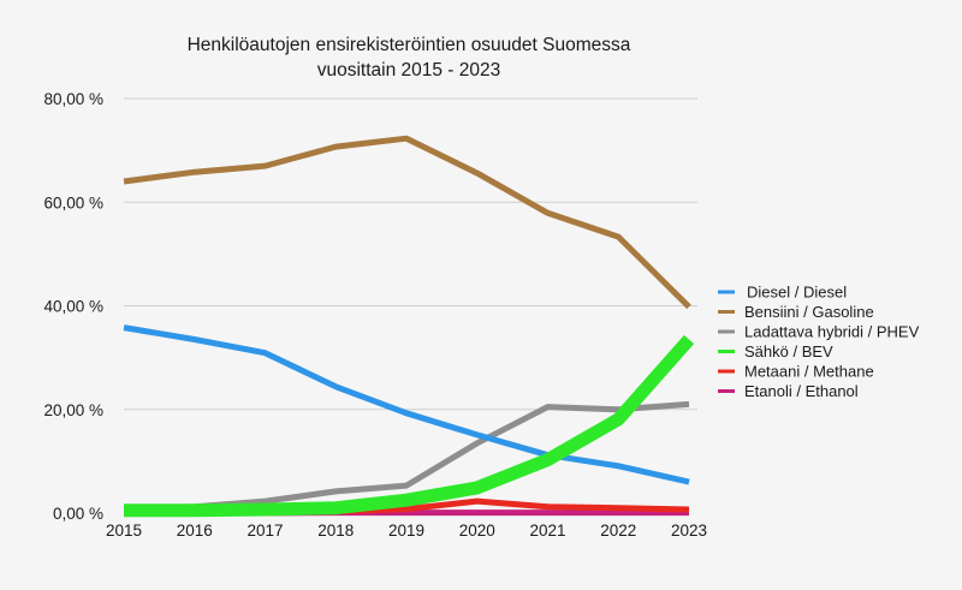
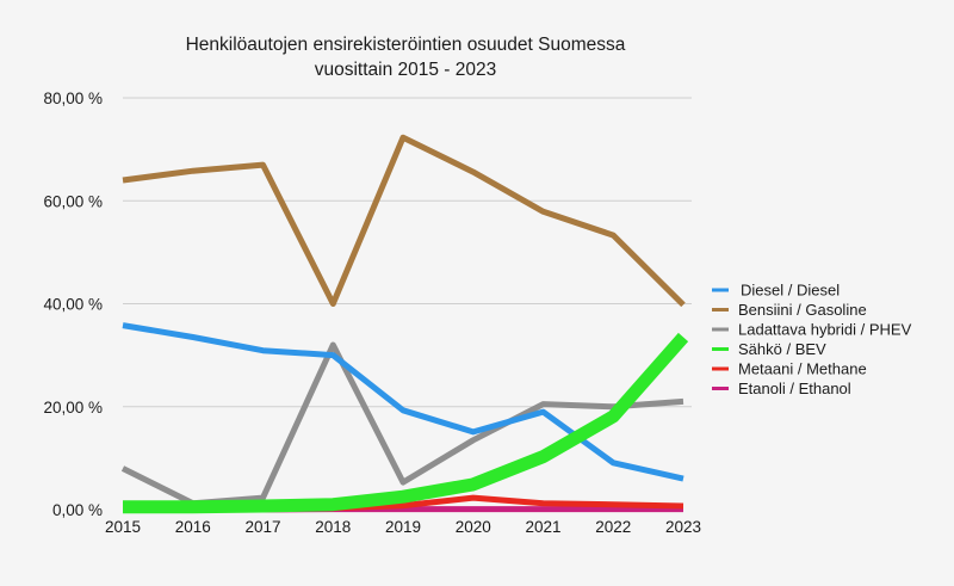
Ladattava hybridi / PHEV/2015: 1% -> 8%
Diesel / Diesel/2018: 24% -> 30%
Bensiini / Gasoline/2018: 71% -> 40%
Ladattava hybridi / PHEV/2018: 4% -> 32%
Diesel / Diesel/2021: 11% -> 19%
